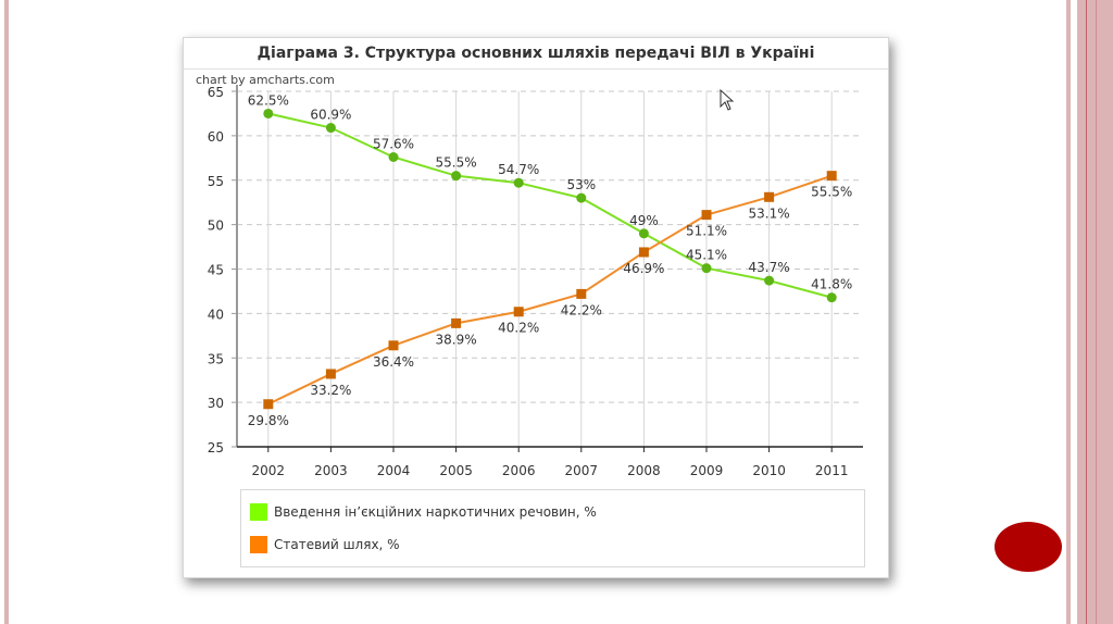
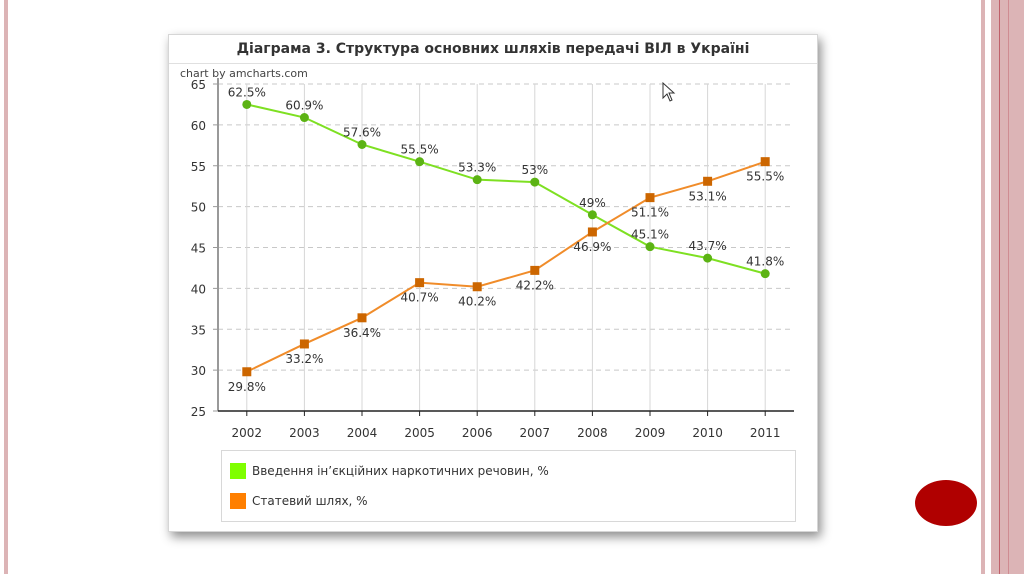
Статевий шлях, %/2005: 38.9% -> 40.7%
Введення ін’єкційних наркотичних речовин, %/2006: 54.7% -> 53.3%
